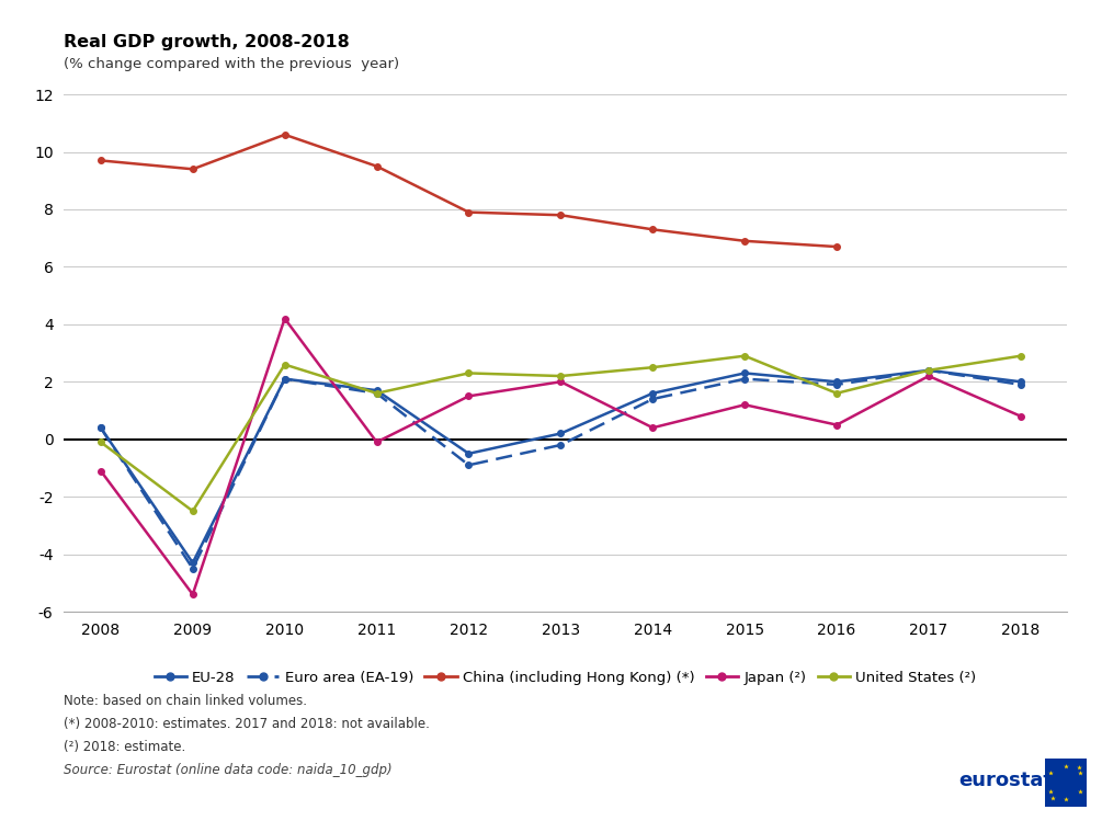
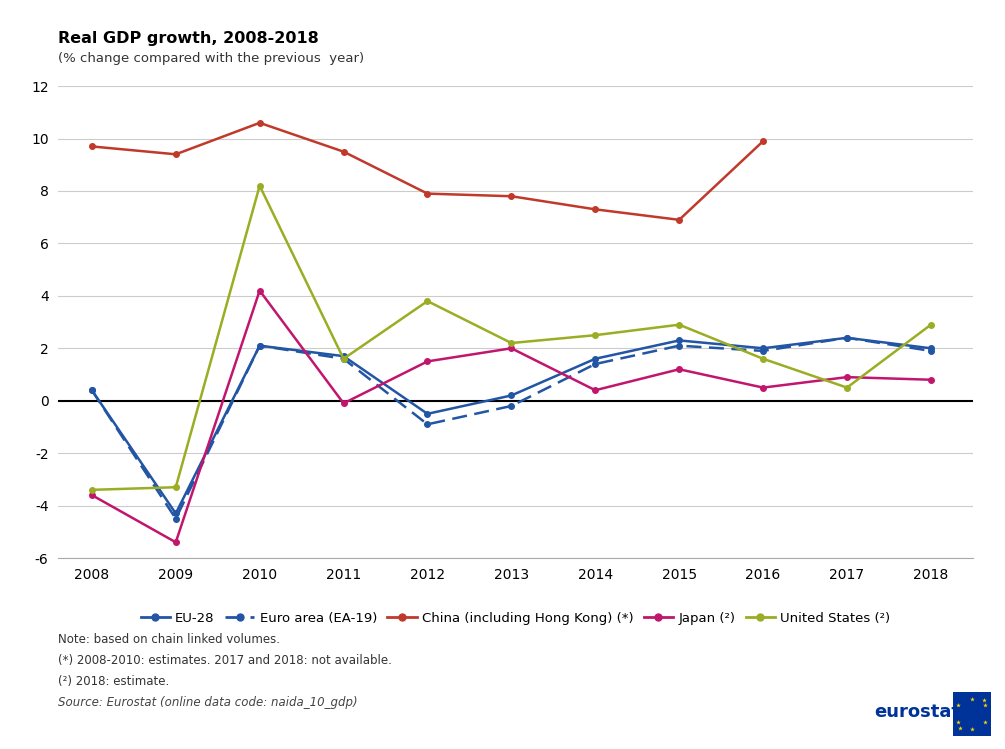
Japan (²)/2008: -1.1 -> -3.6
United States (²)/2008: -0.1 -> -3.4
United States (²)/2009: -2.5 -> -3.3
United States (²)/2010: 2.6 -> 8.2
United States (²)/2012: 2.3 -> 3.8
China (including Hong Kong) (*)/2016: 6.7 -> 9.9
Japan (²)/2017: 2.2 -> 0.9
United States (²)/2017: 2.4 -> 0.5
